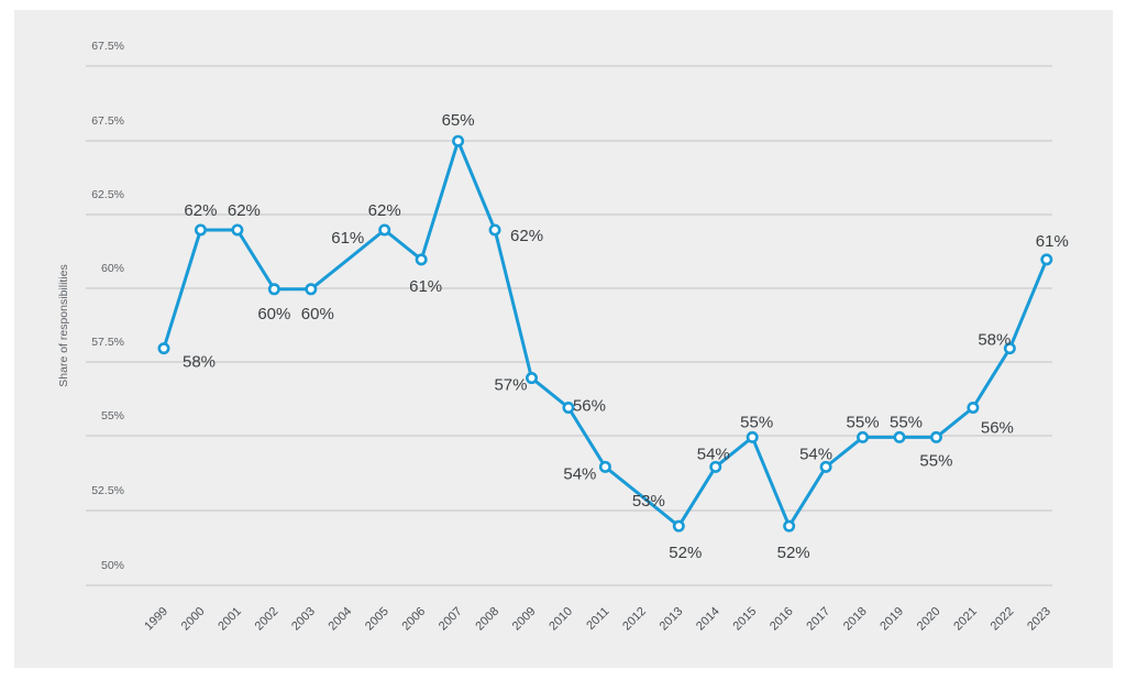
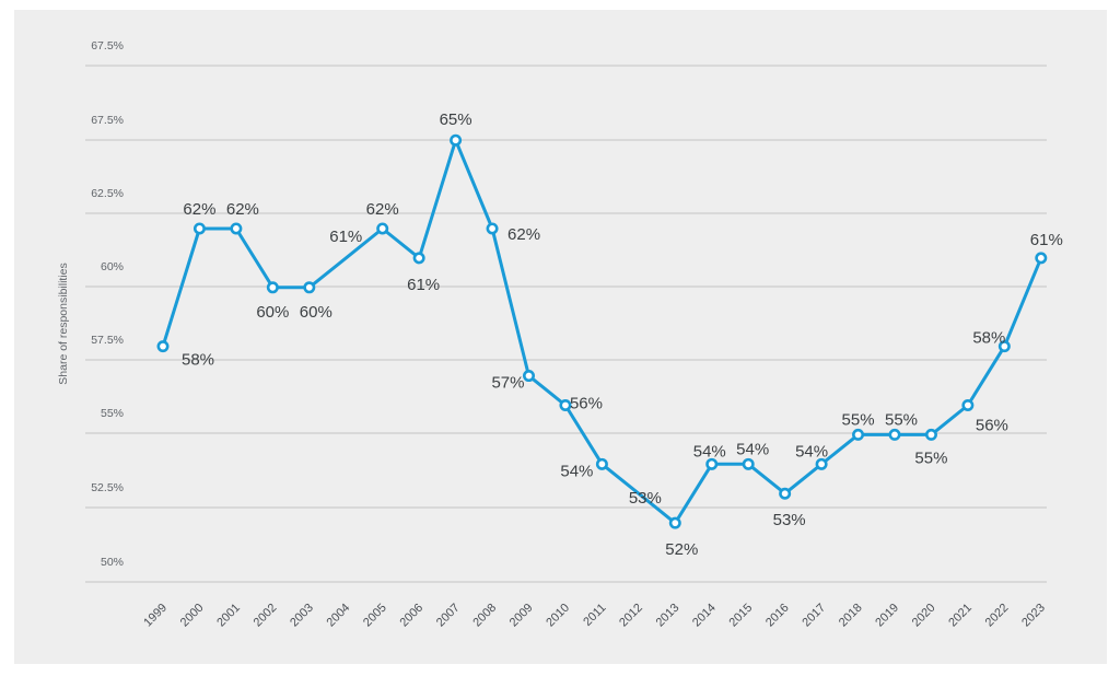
2015: 55% -> 54%
2016: 52% -> 53%
